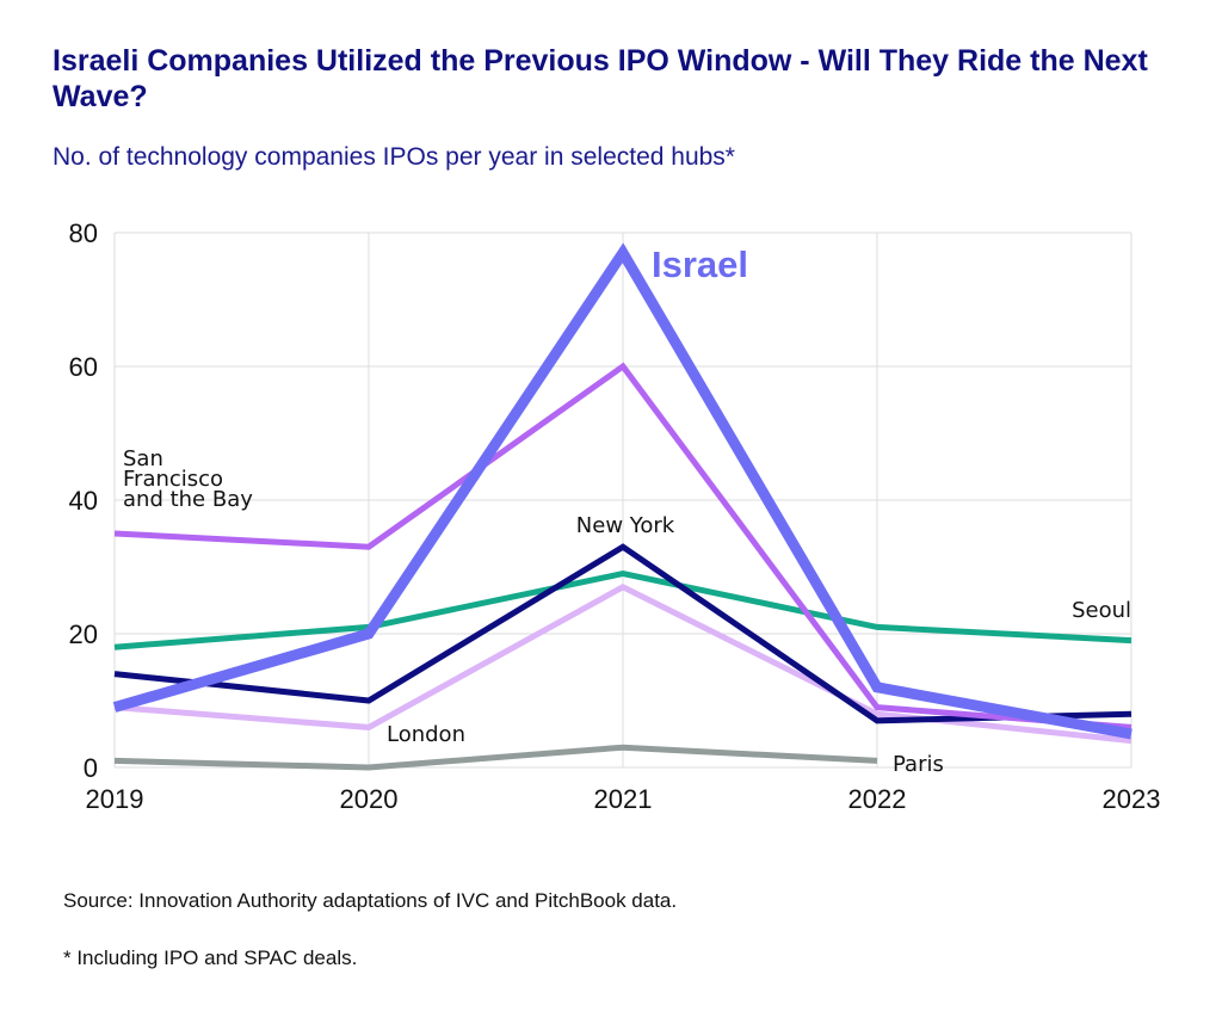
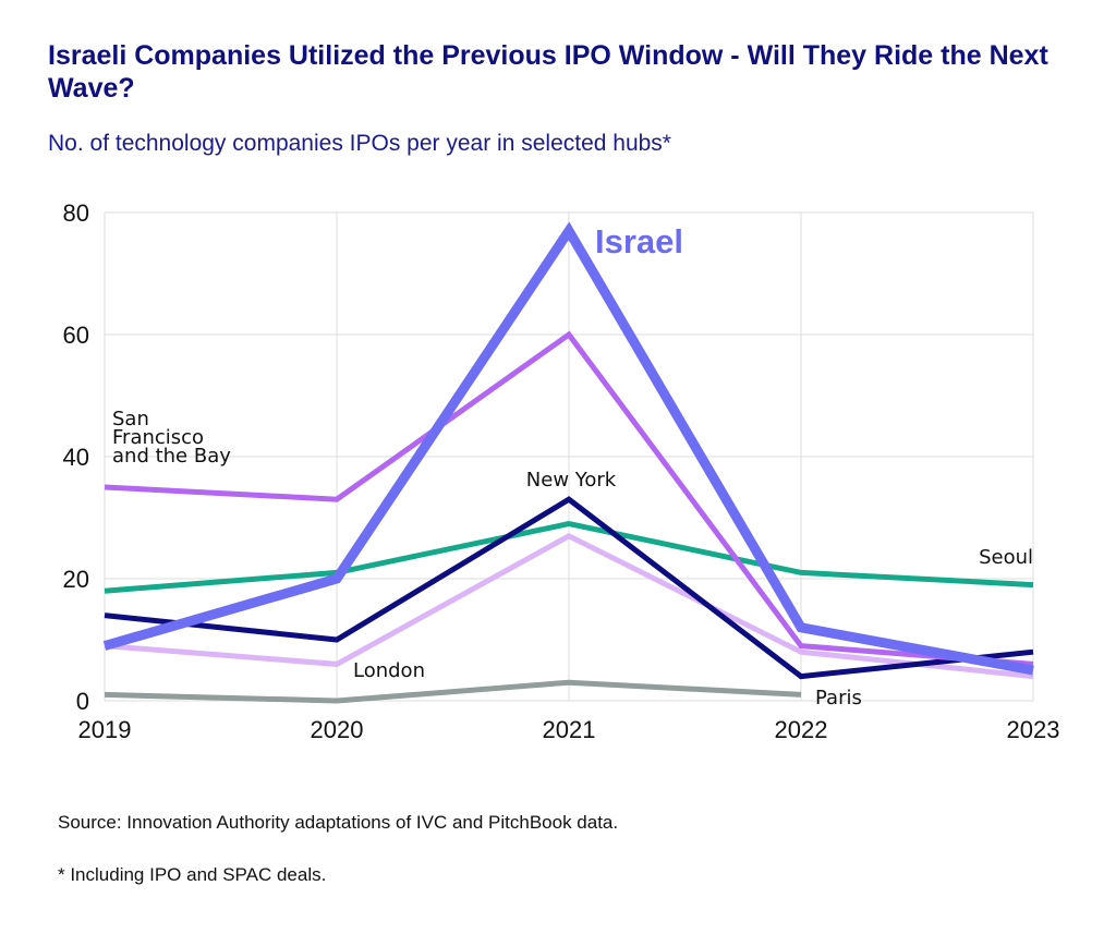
New York/2022: 7 -> 4
